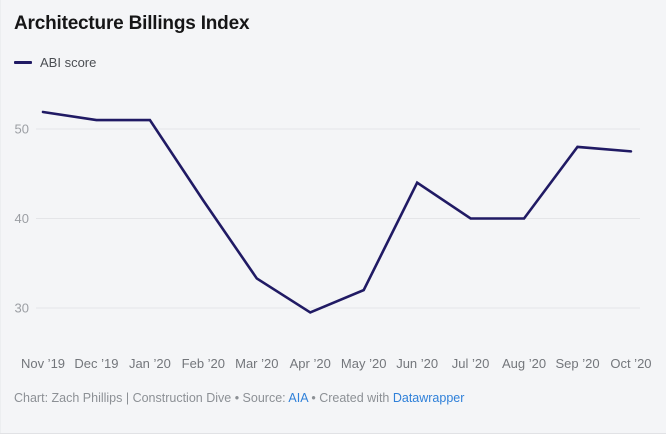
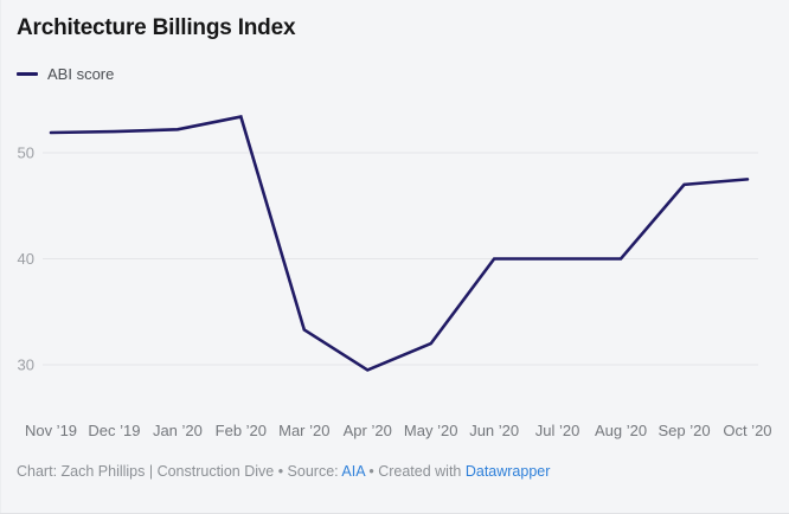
Dec ’19: 51 -> 52
Jan ’20: 51 -> 52
Feb ’20: 42 -> 53
Jun ’20: 44 -> 40
Sep ’20: 48 -> 47
